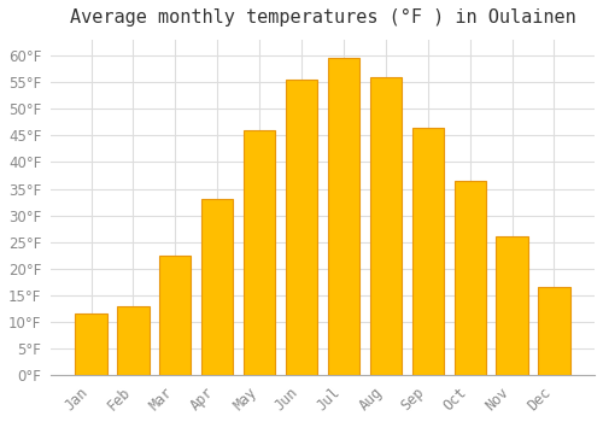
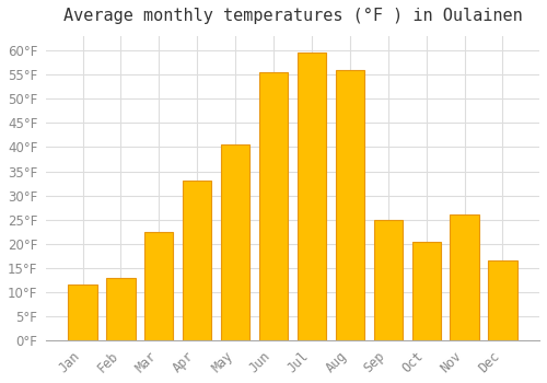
May: 46.0°F -> 40.5°F
Sep: 46.5°F -> 25.0°F
Oct: 36.5°F -> 20.5°F
